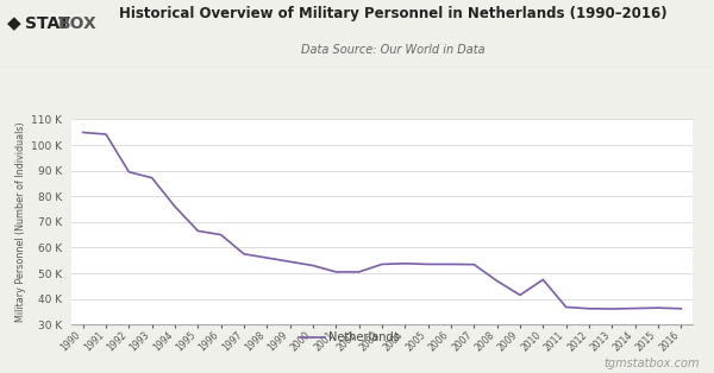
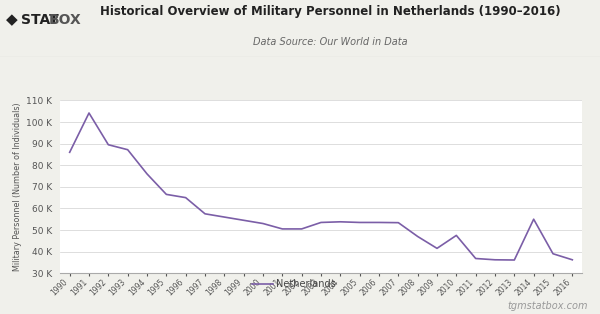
1990: 104.9 K -> 86.0 K
2014: 36.3 K -> 55.0 K
2015: 36.5 K -> 39.0 K
